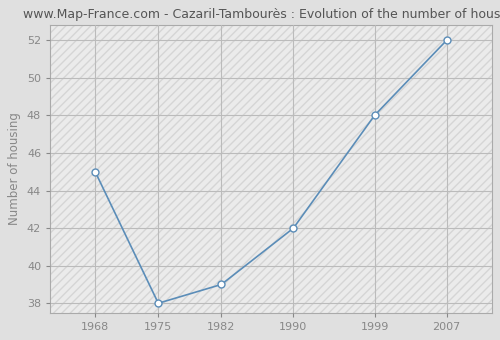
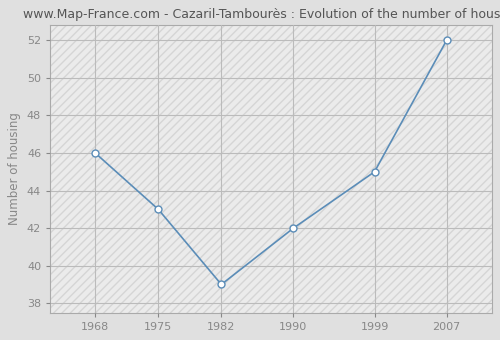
1968: 45 -> 46
1975: 38 -> 43
1999: 48 -> 45
